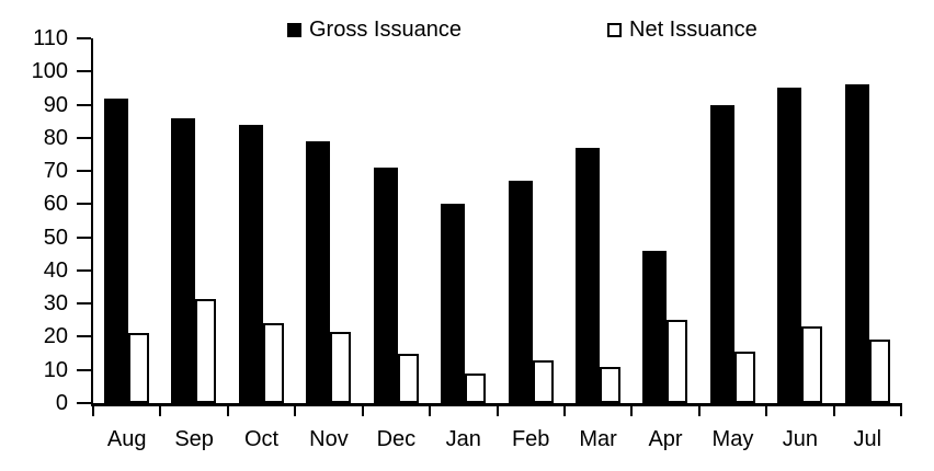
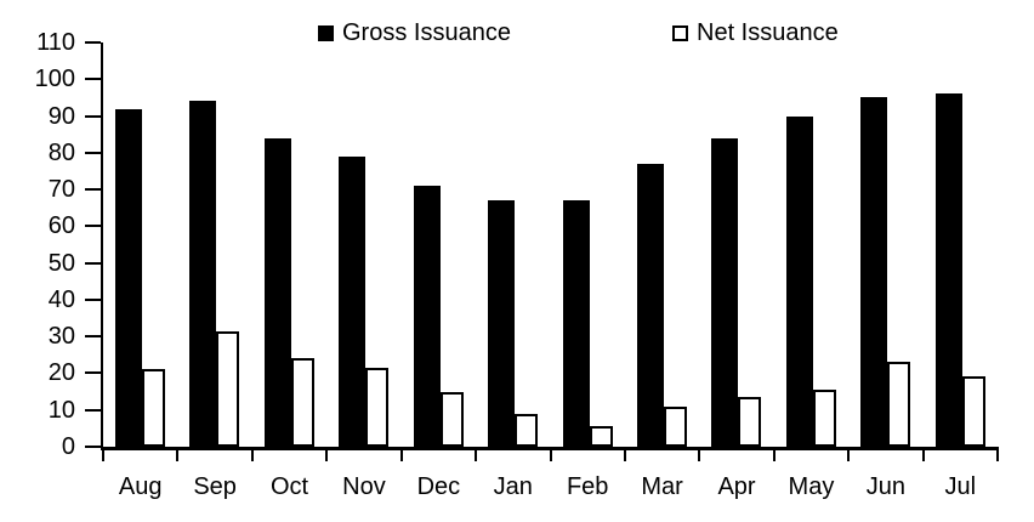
Gross Issuance/Sep: 86 -> 94
Gross Issuance/Jan: 60 -> 67
Net Issuance/Feb: 13 -> 6
Gross Issuance/Apr: 46 -> 84
Net Issuance/Apr: 25 -> 14
